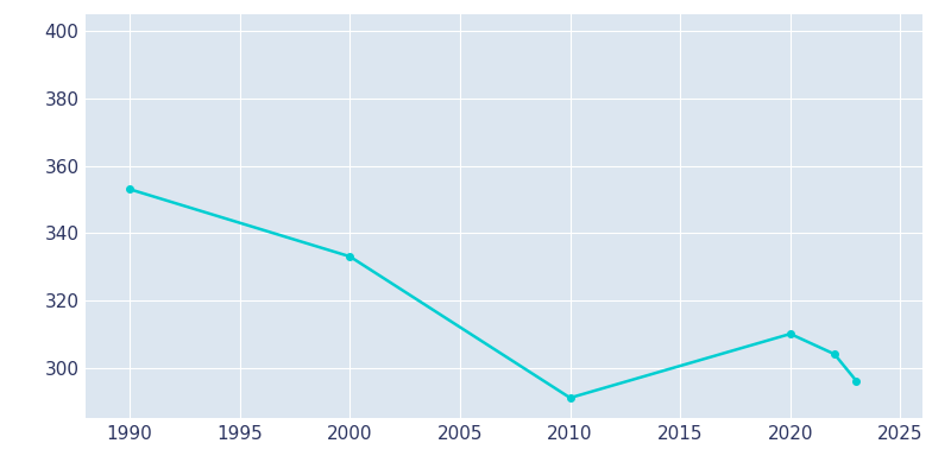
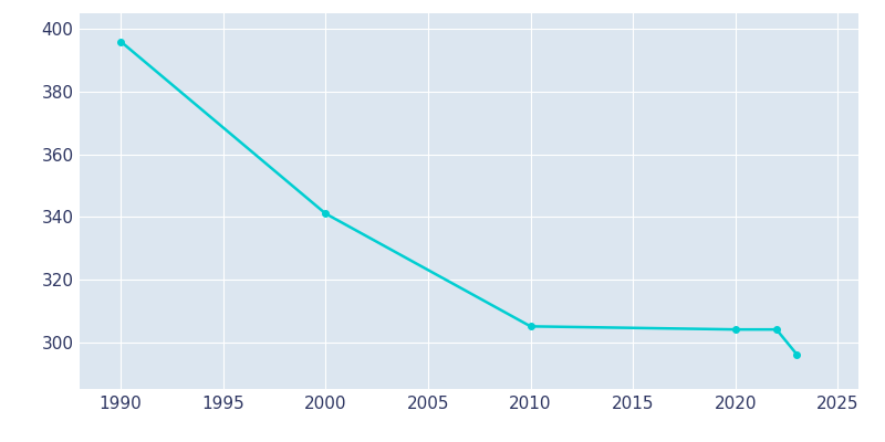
1990: 353 -> 396
2000: 333 -> 341
2010: 291 -> 305
2020: 310 -> 304
